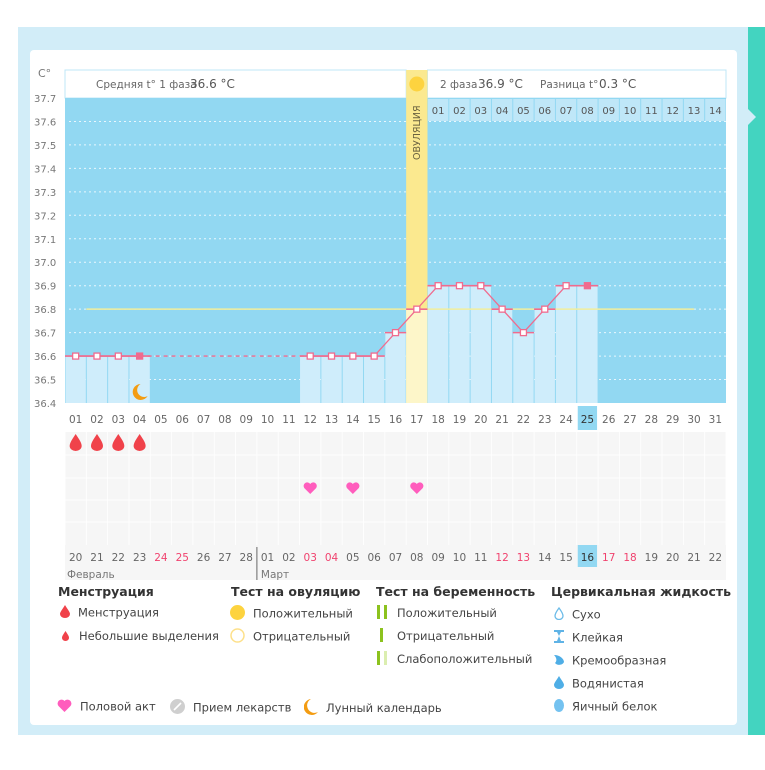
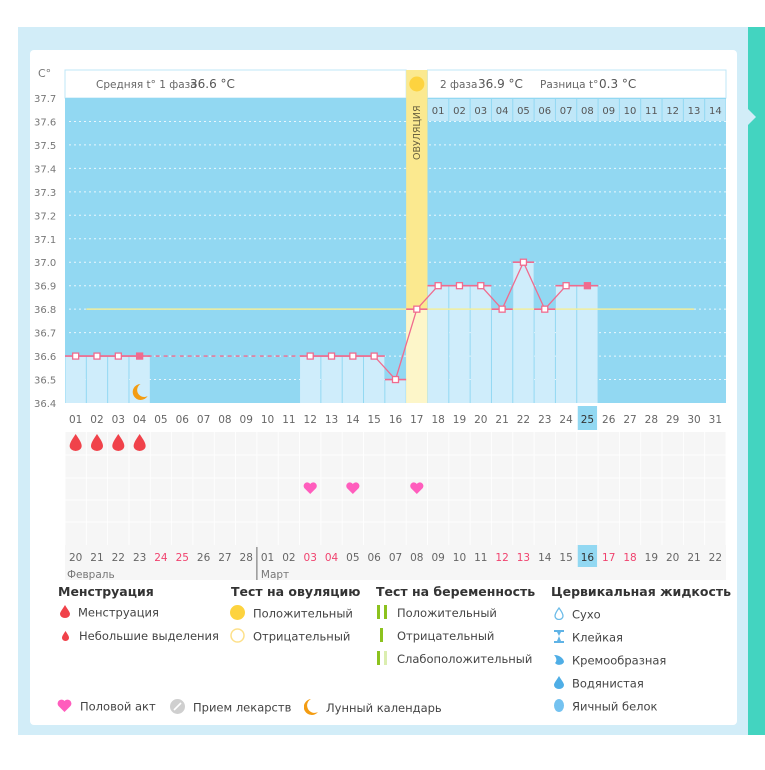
16: 36.7 -> 36.5
22: 36.7 -> 37.0
